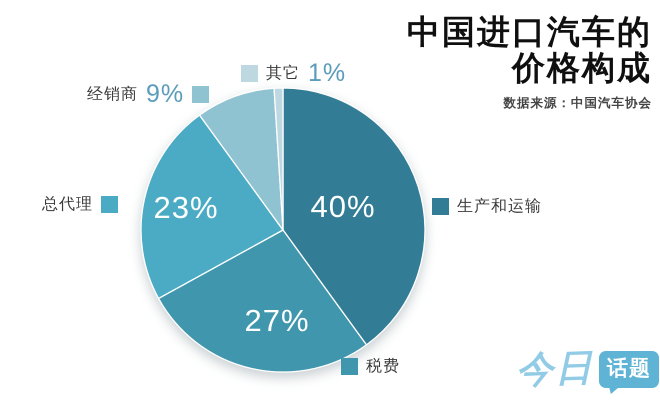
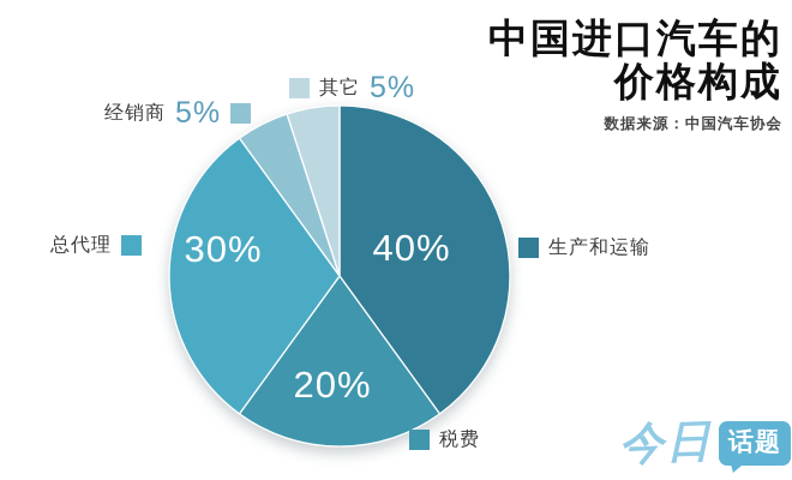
税费: 27% -> 20%
总代理: 23% -> 30%
经销商: 9% -> 5%
其它: 1% -> 5%
